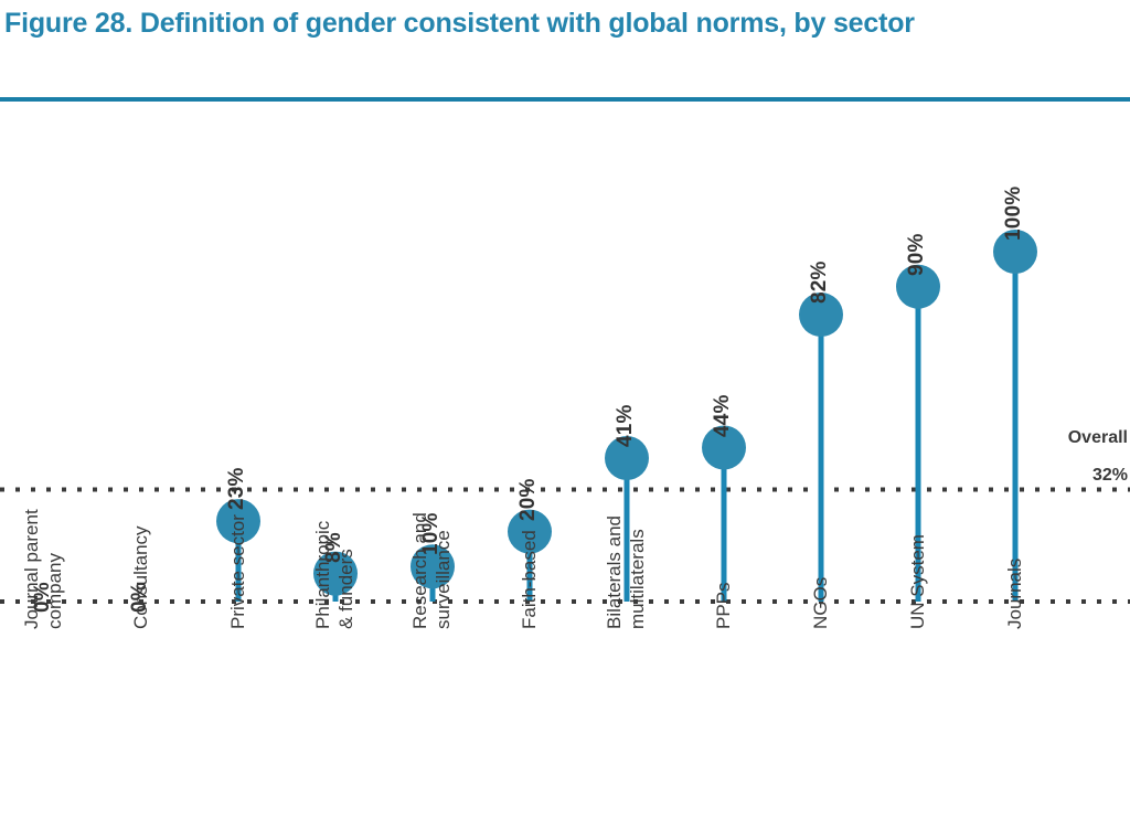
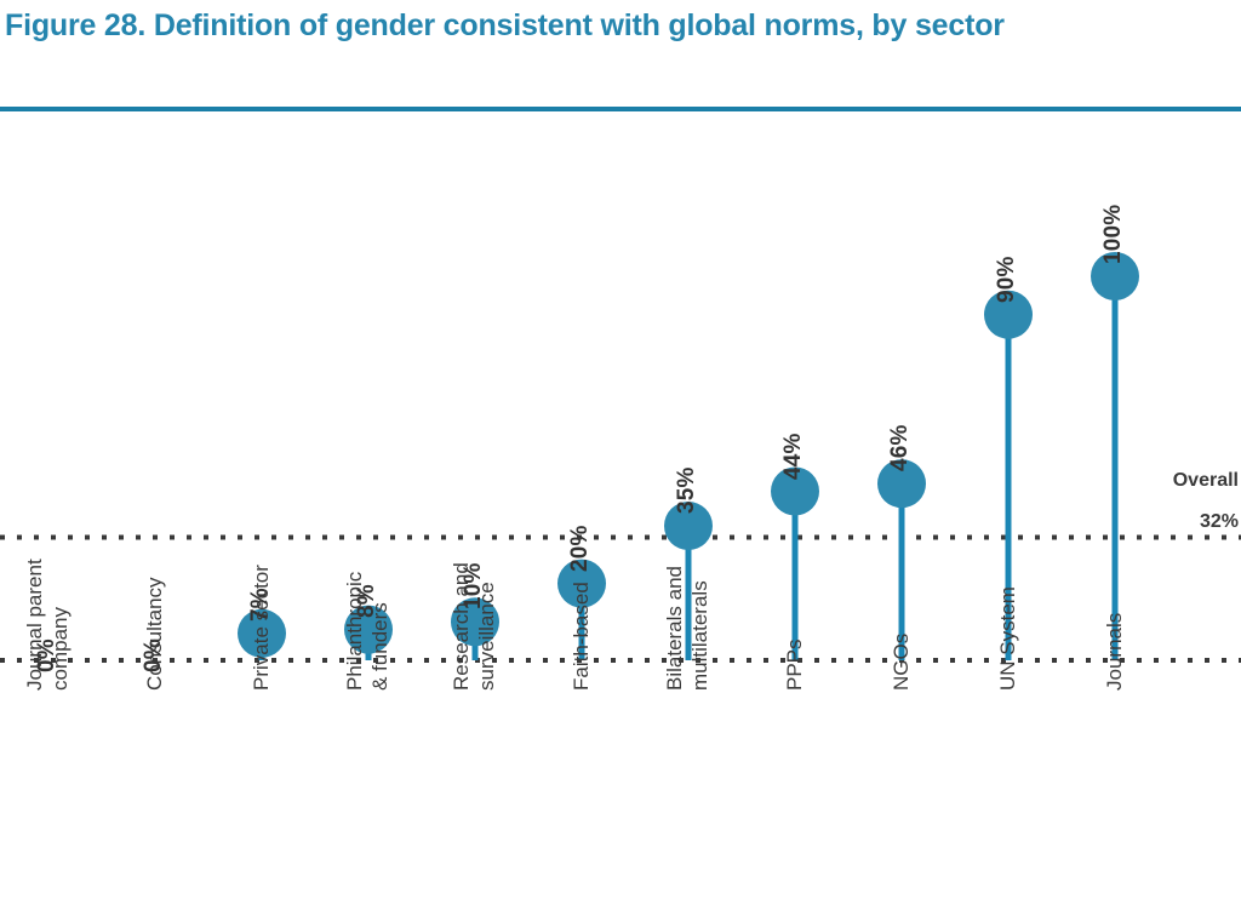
Private sector: 23% -> 7%
Bilaterals and multilaterals: 41% -> 35%
NGOs: 82% -> 46%
